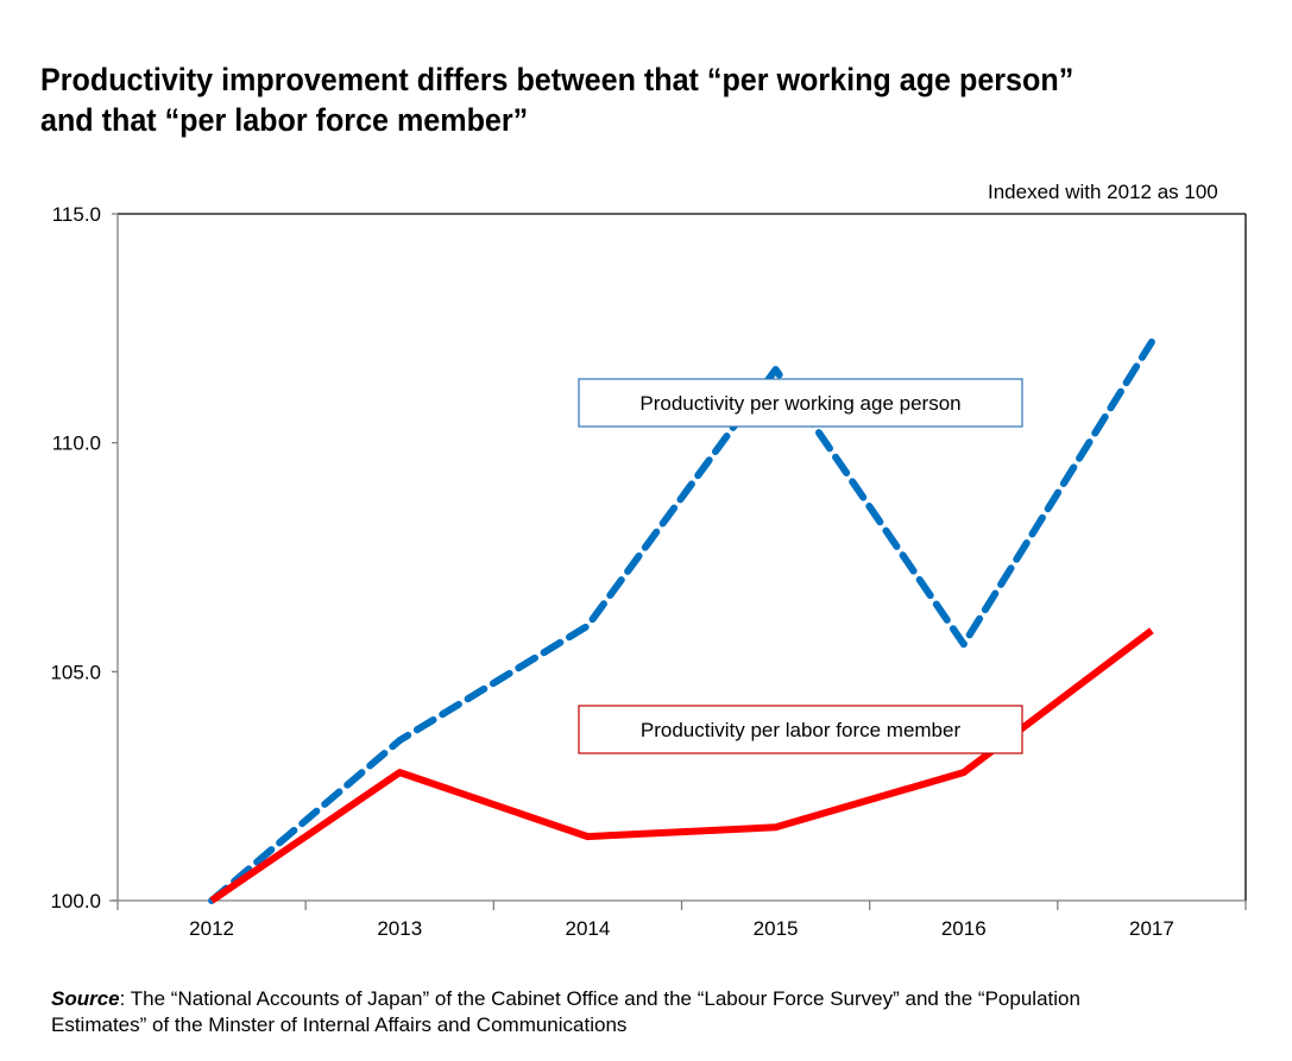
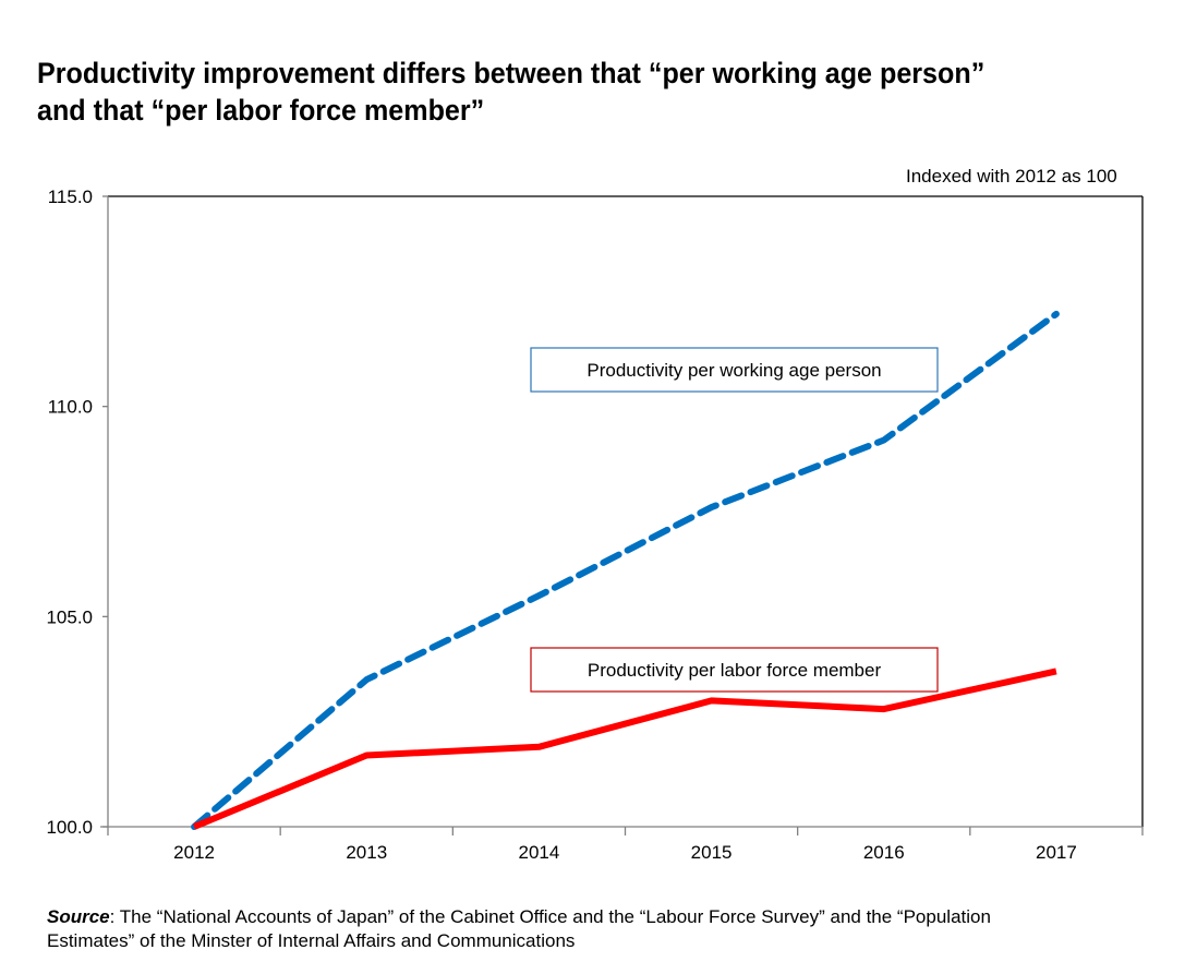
Productivity per labor force member/2013: 102.8 -> 101.7
Productivity per working age person/2014: 106.0 -> 105.5
Productivity per labor force member/2014: 101.4 -> 101.9
Productivity per working age person/2015: 111.6 -> 107.6
Productivity per labor force member/2015: 101.6 -> 103.0
Productivity per working age person/2016: 105.6 -> 109.2
Productivity per labor force member/2017: 105.9 -> 103.7
